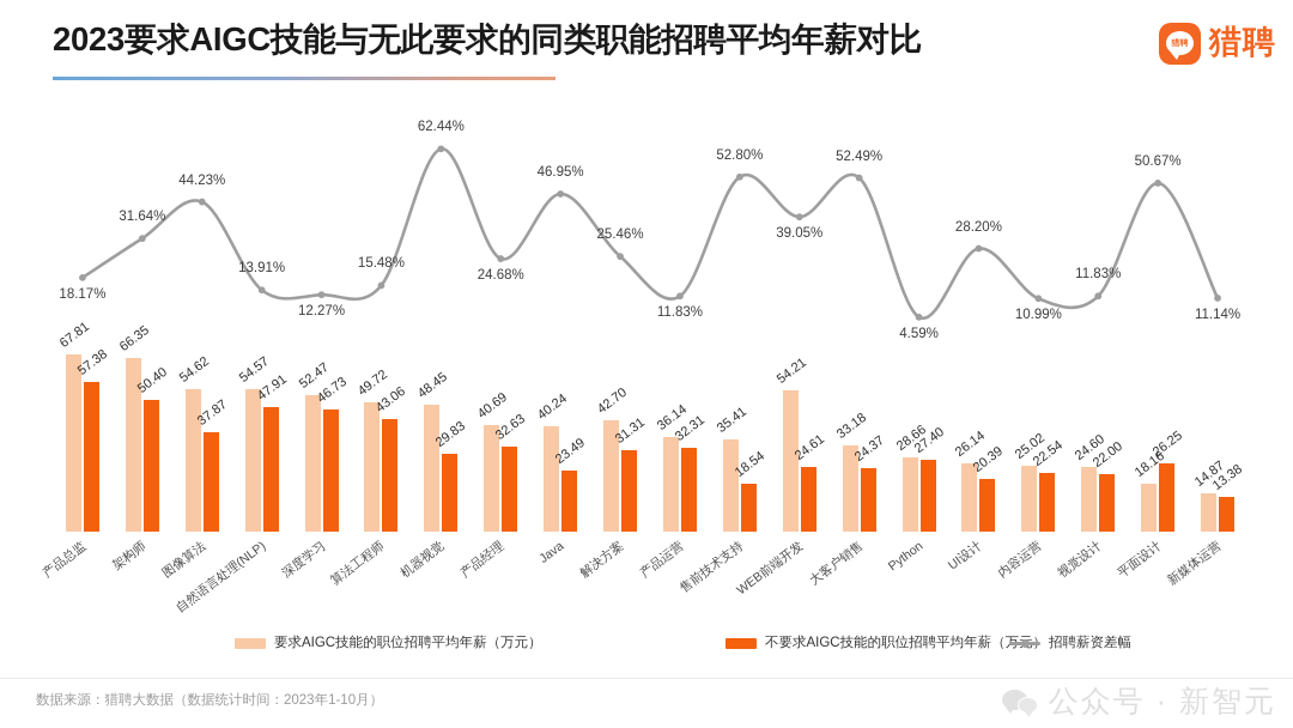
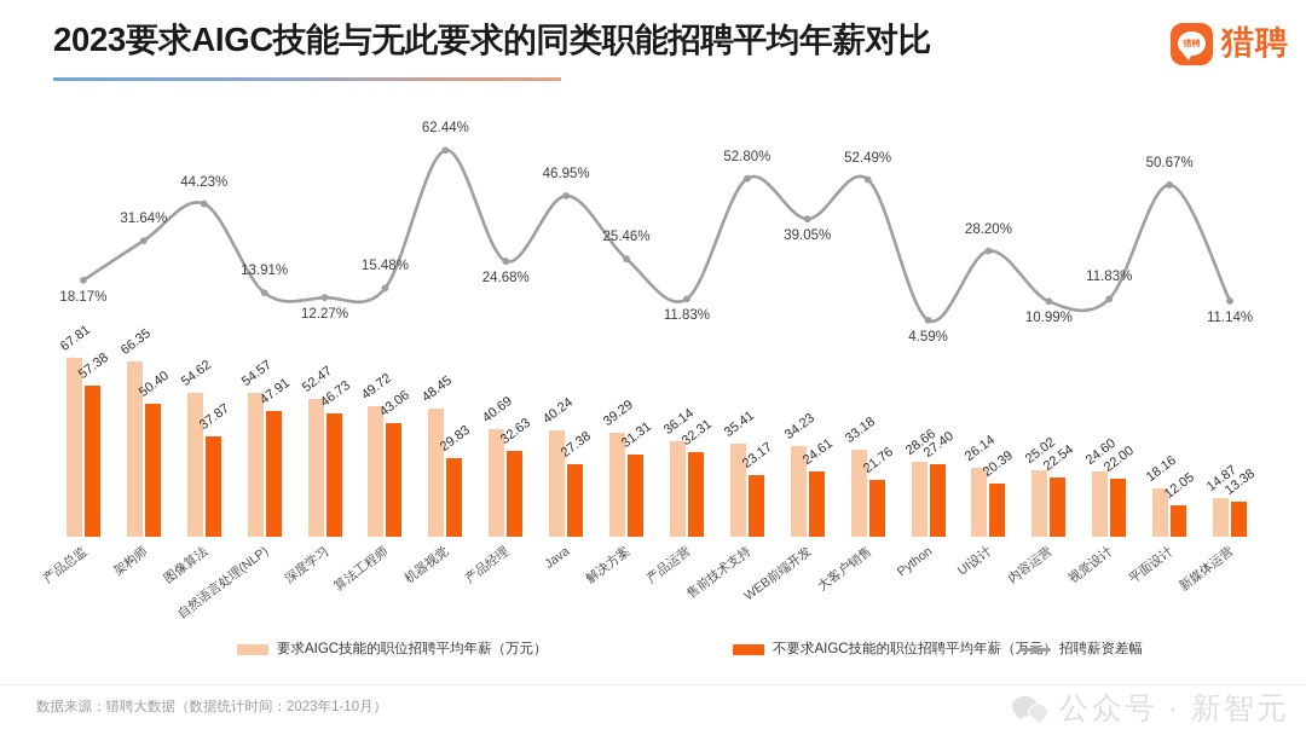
不要求AIGC技能的职位招聘平均年薪（万元）/Java: 23.49 -> 27.38
要求AIGC技能的职位招聘平均年薪（万元）/解决方案: 42.70 -> 39.29
不要求AIGC技能的职位招聘平均年薪（万元）/售前技术支持: 18.54 -> 23.17
要求AIGC技能的职位招聘平均年薪（万元）/WEB前端开发: 54.21 -> 34.23
不要求AIGC技能的职位招聘平均年薪（万元）/大客户销售: 24.37 -> 21.76
不要求AIGC技能的职位招聘平均年薪（万元）/平面设计: 26.25 -> 12.05
